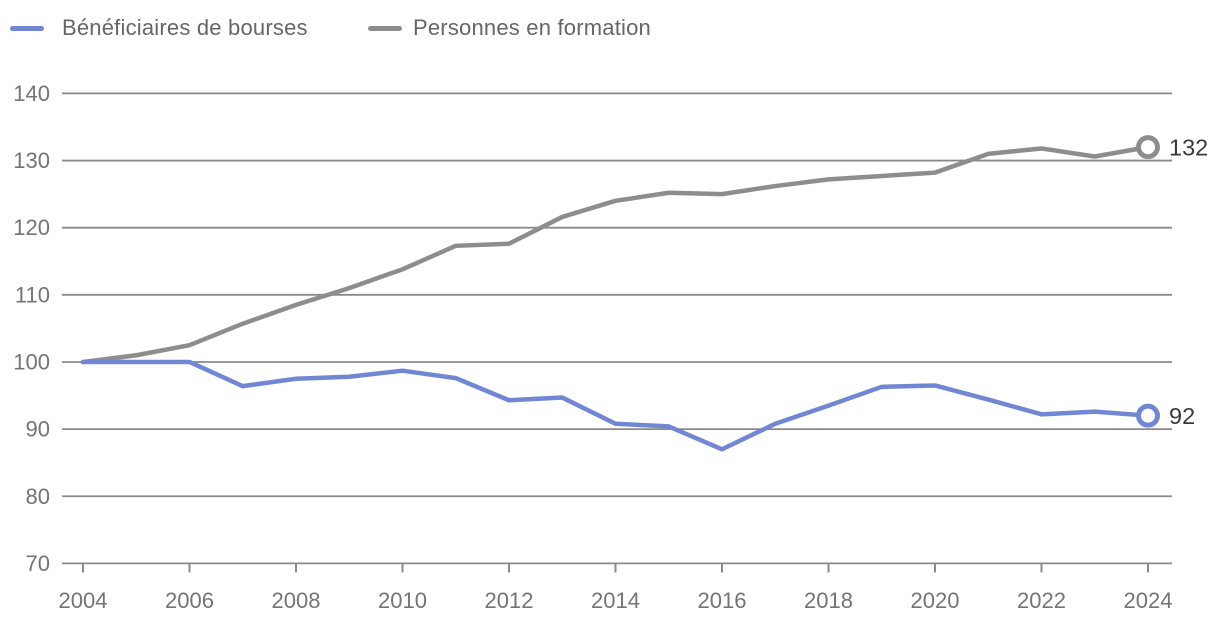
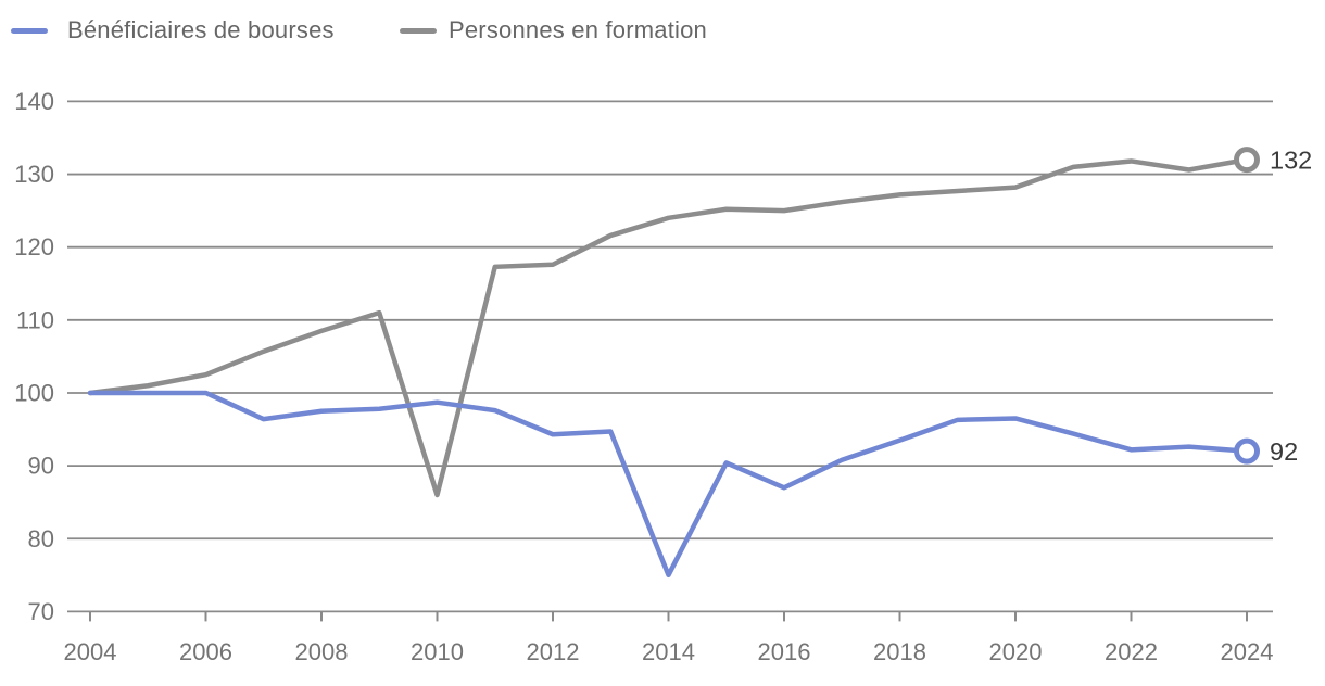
Personnes en formation/2010: 114 -> 86
Bénéficiaires de bourses/2014: 91 -> 75
